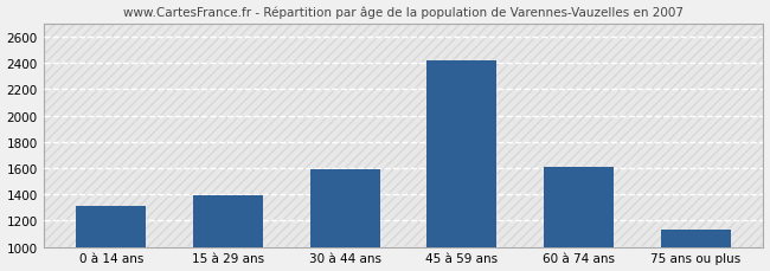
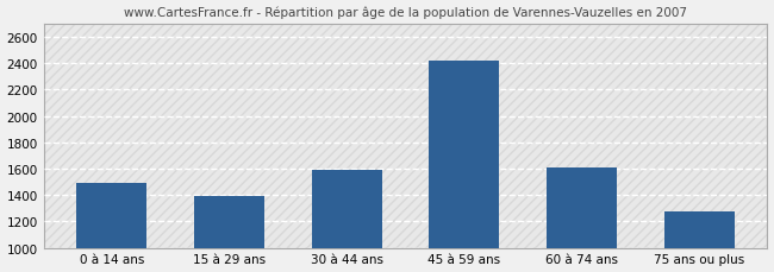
0 à 14 ans: 1310 -> 1490
75 ans ou plus: 1130 -> 1280
